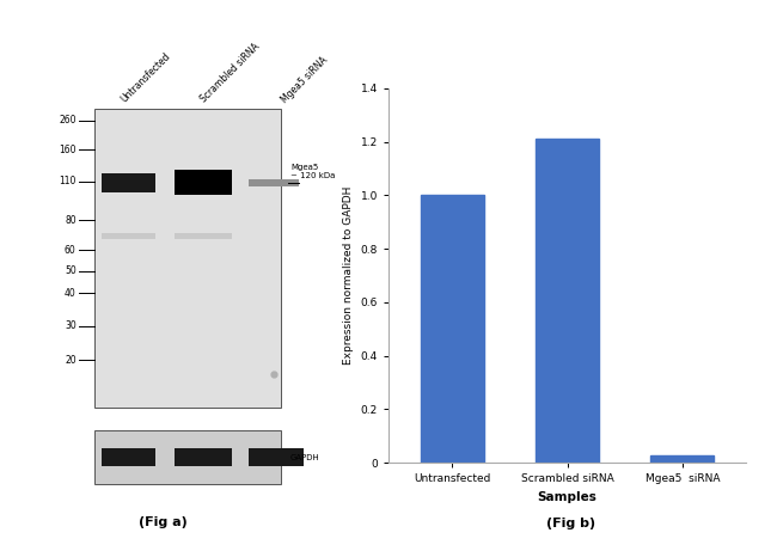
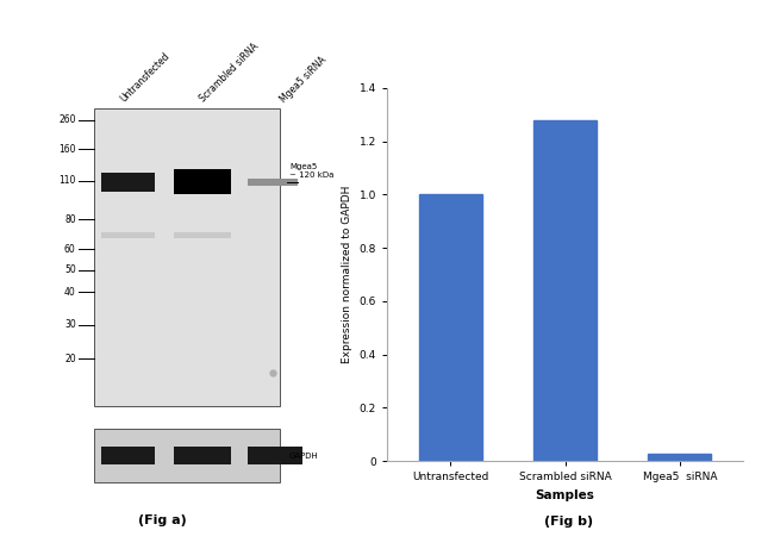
Scrambled siRNA: 1.21 -> 1.28
